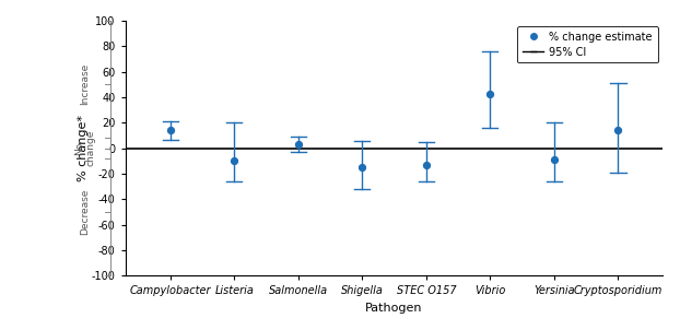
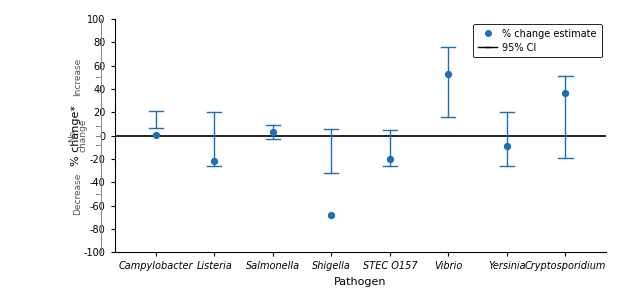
Campylobacter: 14 -> 1
Listeria: -10 -> -22
Shigella: -15 -> -68
STEC O157: -13 -> -20
Vibrio: 43 -> 53
Cryptosporidium: 14 -> 37
